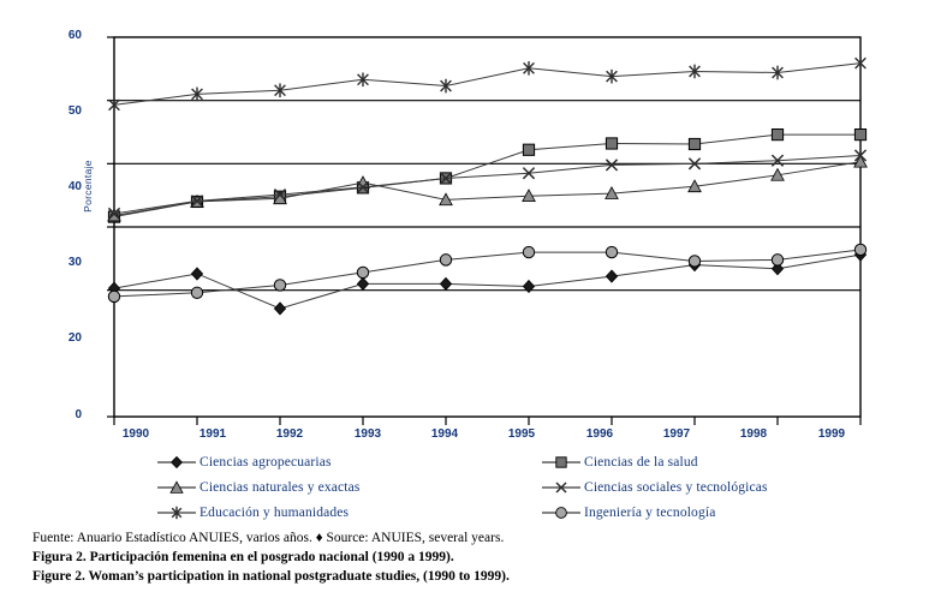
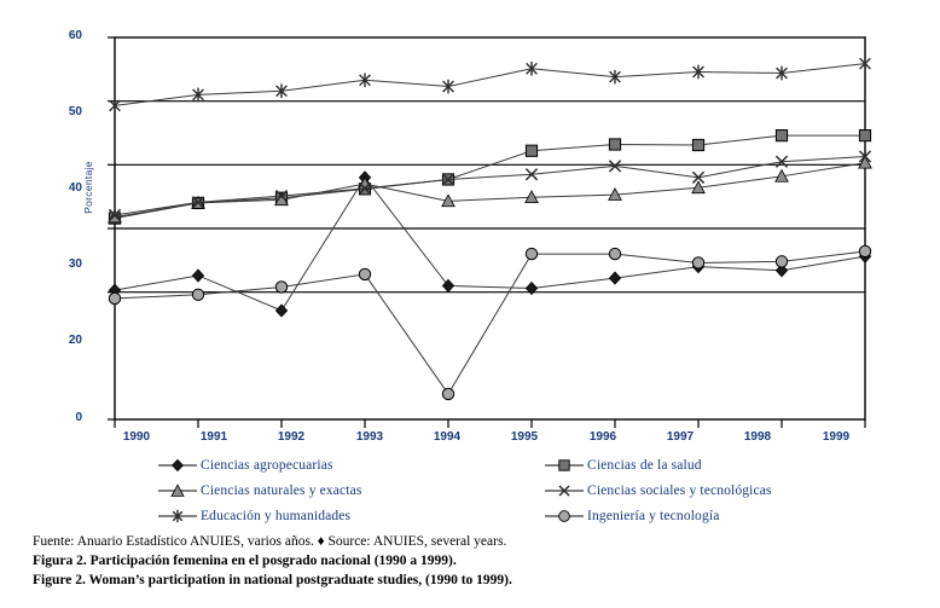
Ciencias agropecuarias/1993: 21 -> 38
Ingeniería y tecnología/1994: 25 -> 4
Ciencias sociales y tecnológicas/1997: 40 -> 38
